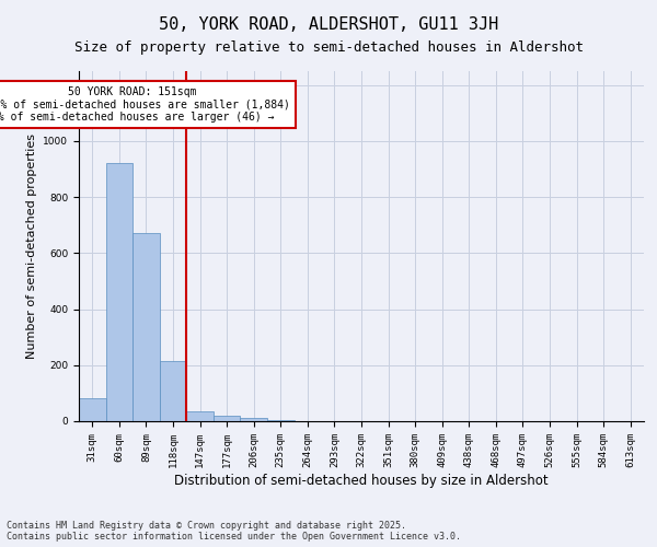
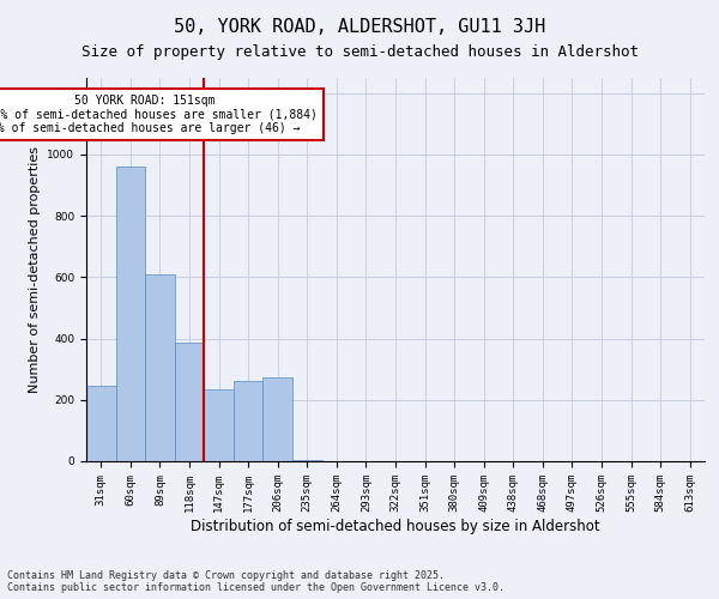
31sqm: 82 -> 245
60sqm: 920 -> 960
89sqm: 670 -> 610
118sqm: 215 -> 385
147sqm: 35 -> 235
177sqm: 18 -> 260
206sqm: 10 -> 275
